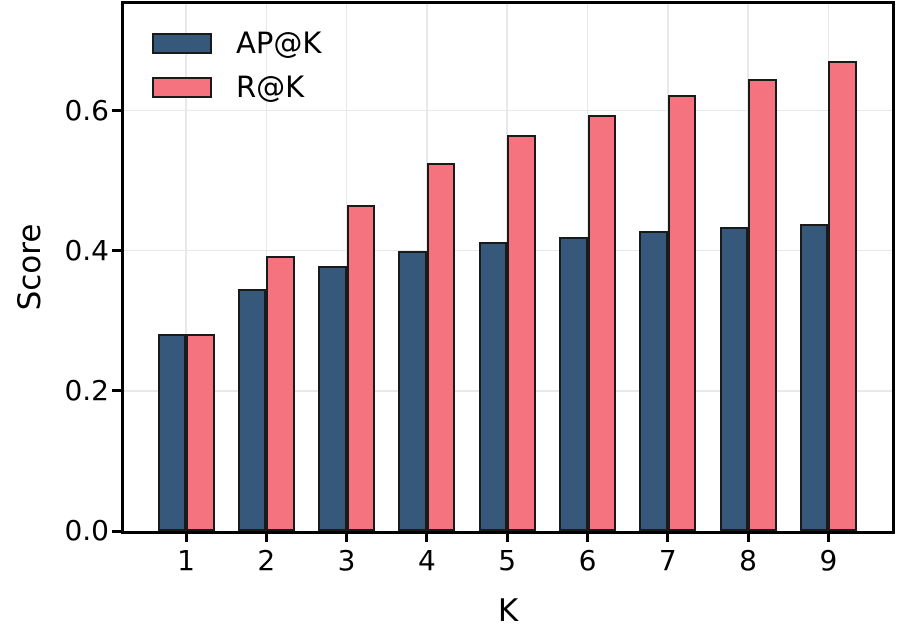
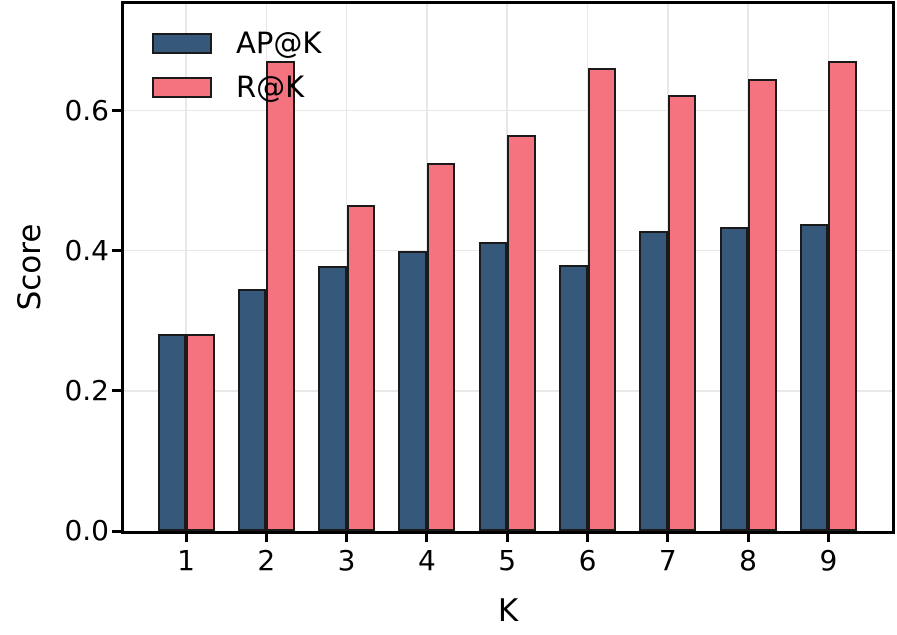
R@K/2: 0.39 -> 0.67
AP@K/6: 0.42 -> 0.38
R@K/6: 0.59 -> 0.66
